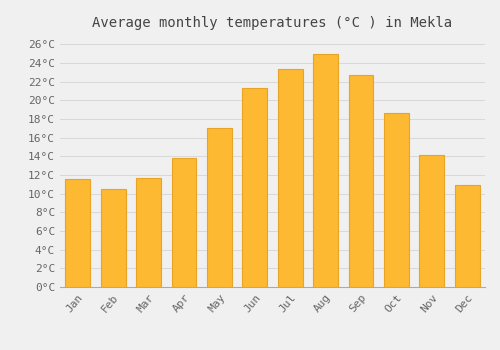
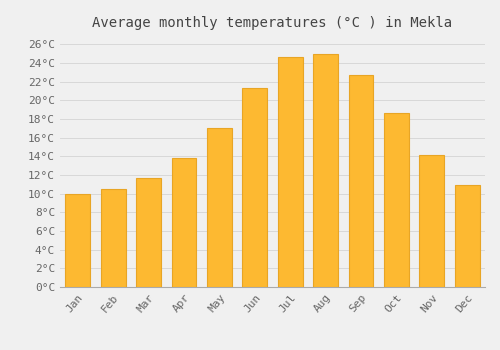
Jan: 11.6°C -> 10.0°C
Jul: 23.4°C -> 24.6°C
